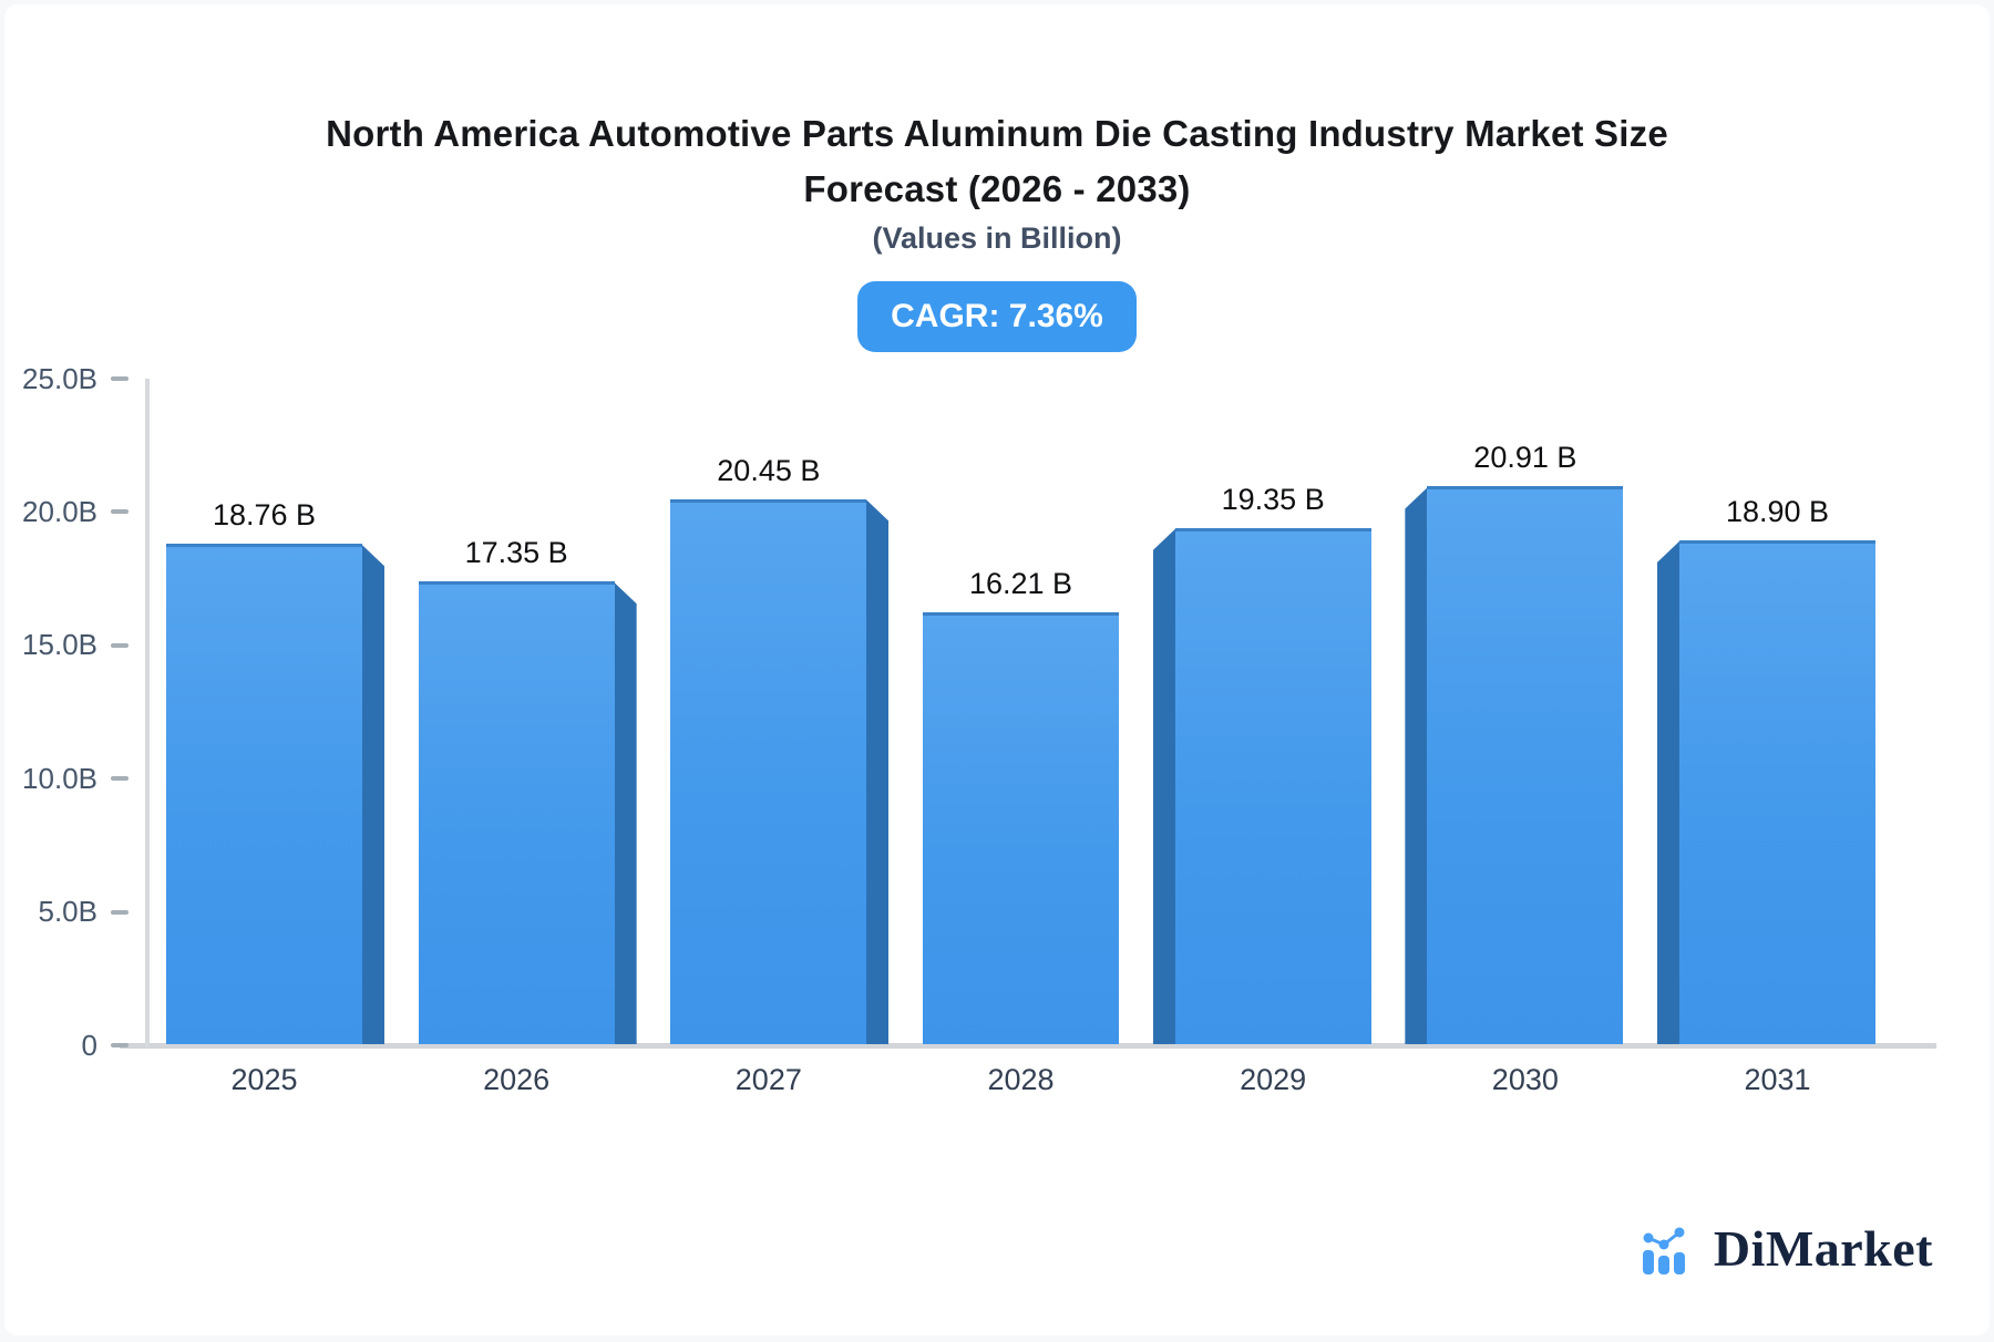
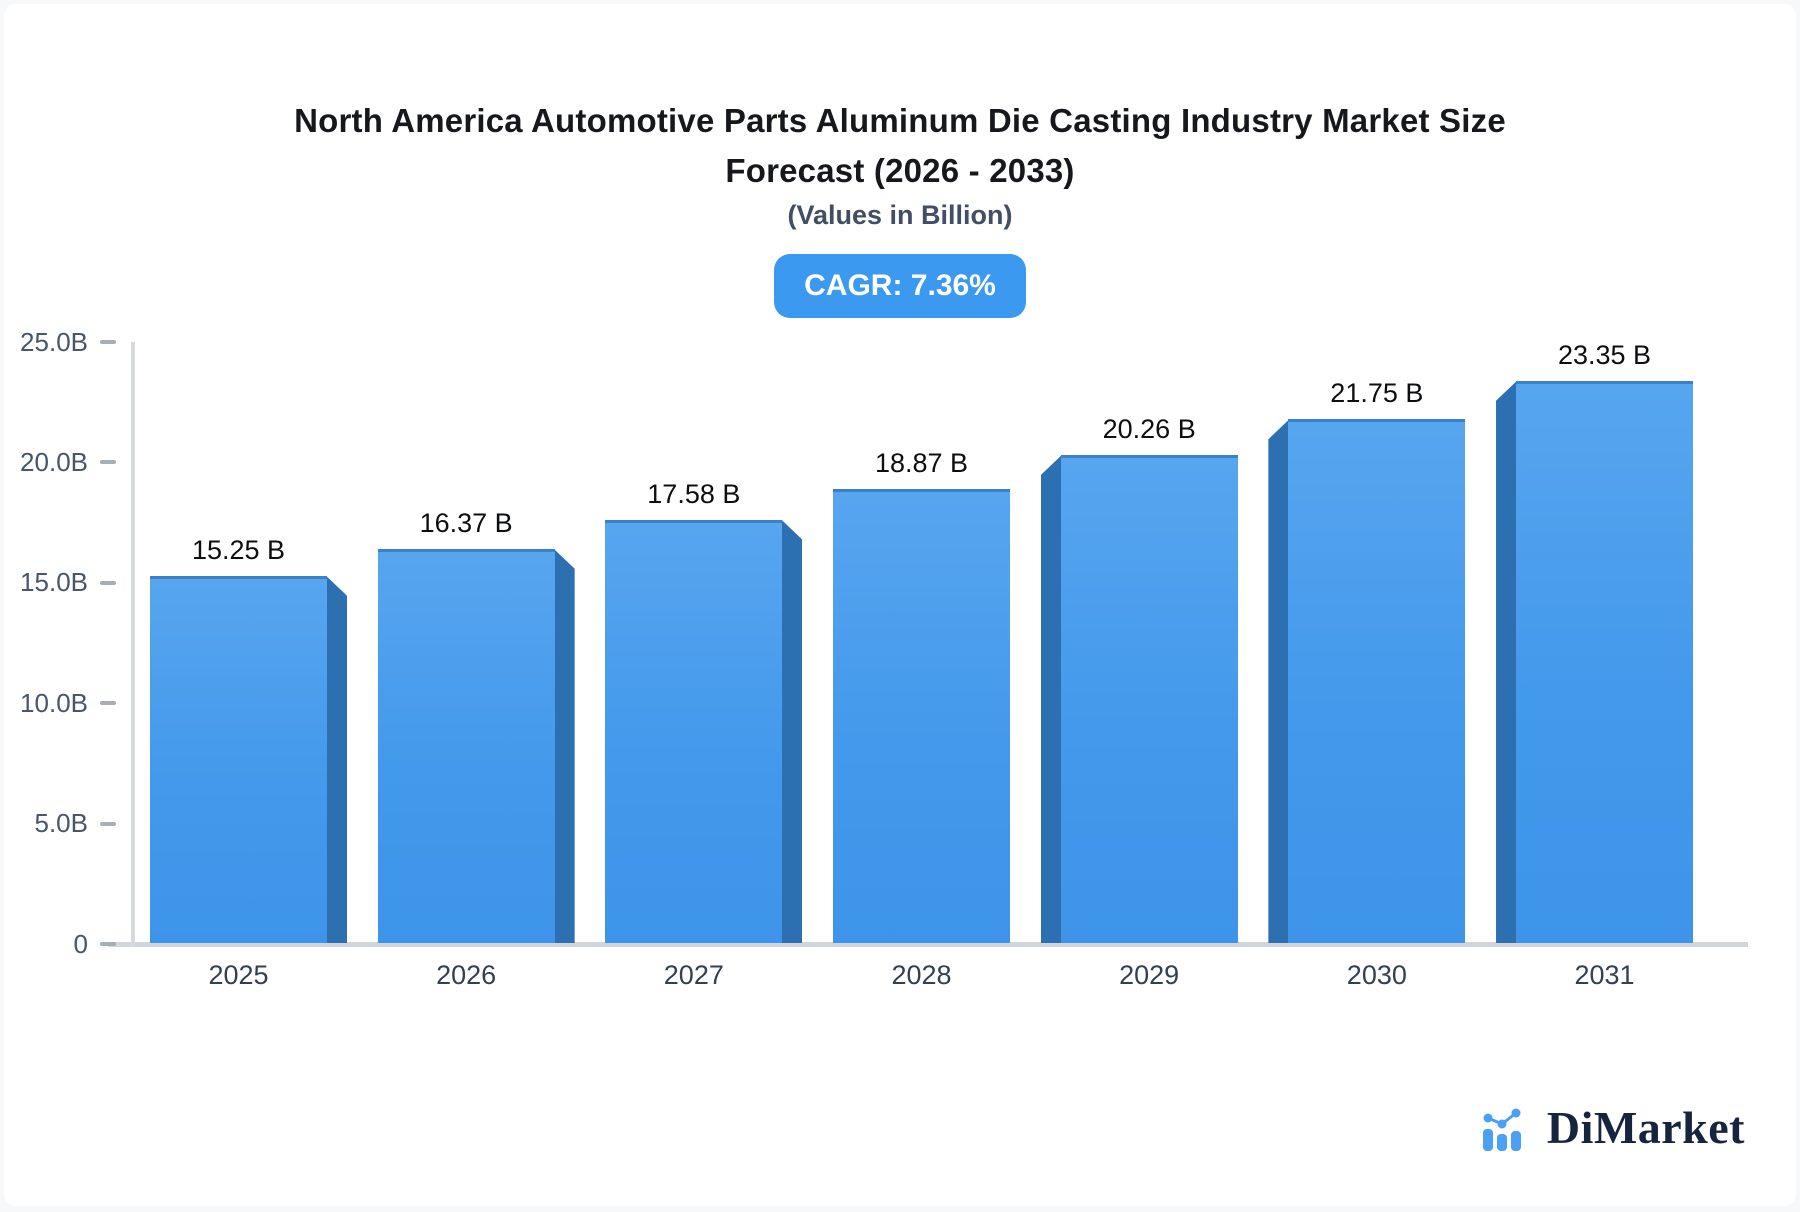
2025: 18.76 -> 15.25
2026: 17.35 -> 16.37
2027: 20.45 -> 17.58
2028: 16.21 -> 18.87
2029: 19.35 -> 20.26
2030: 20.91 -> 21.75
2031: 18.90 -> 23.35
